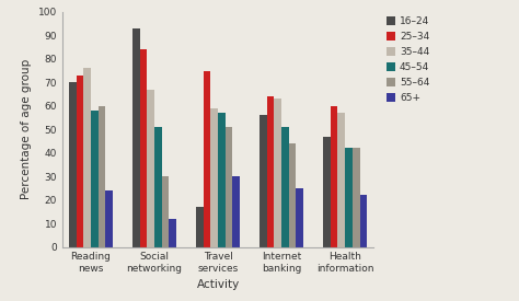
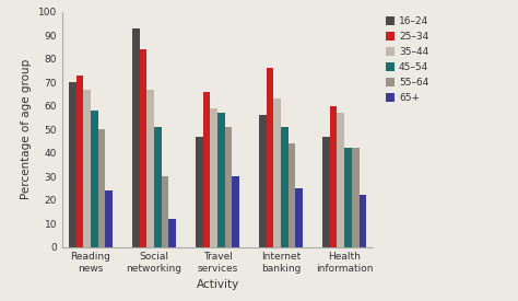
35–44/Reading news: 76 -> 67
55–64/Reading news: 60 -> 50
16–24/Travel services: 17 -> 47
25–34/Travel services: 75 -> 66
25–34/Internet banking: 64 -> 76
